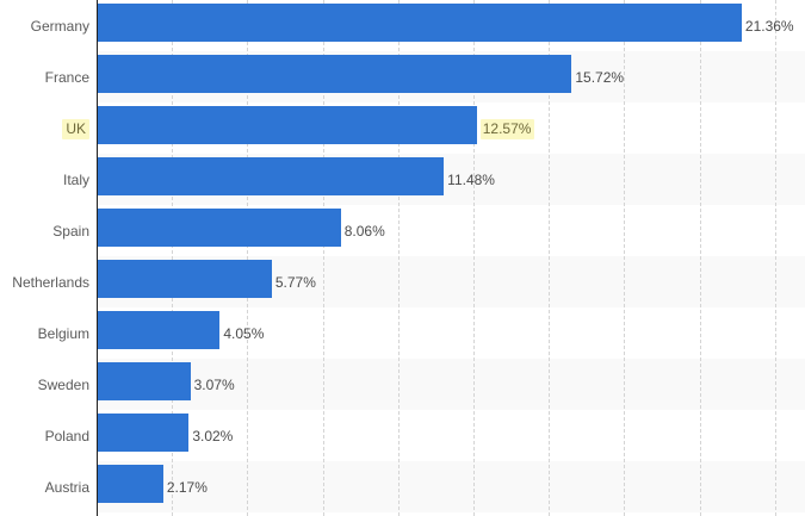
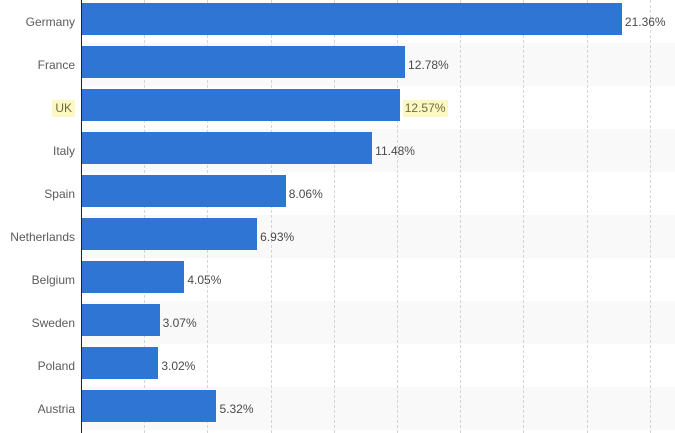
France: 15.72% -> 12.78%
Netherlands: 5.77% -> 6.93%
Austria: 2.17% -> 5.32%
